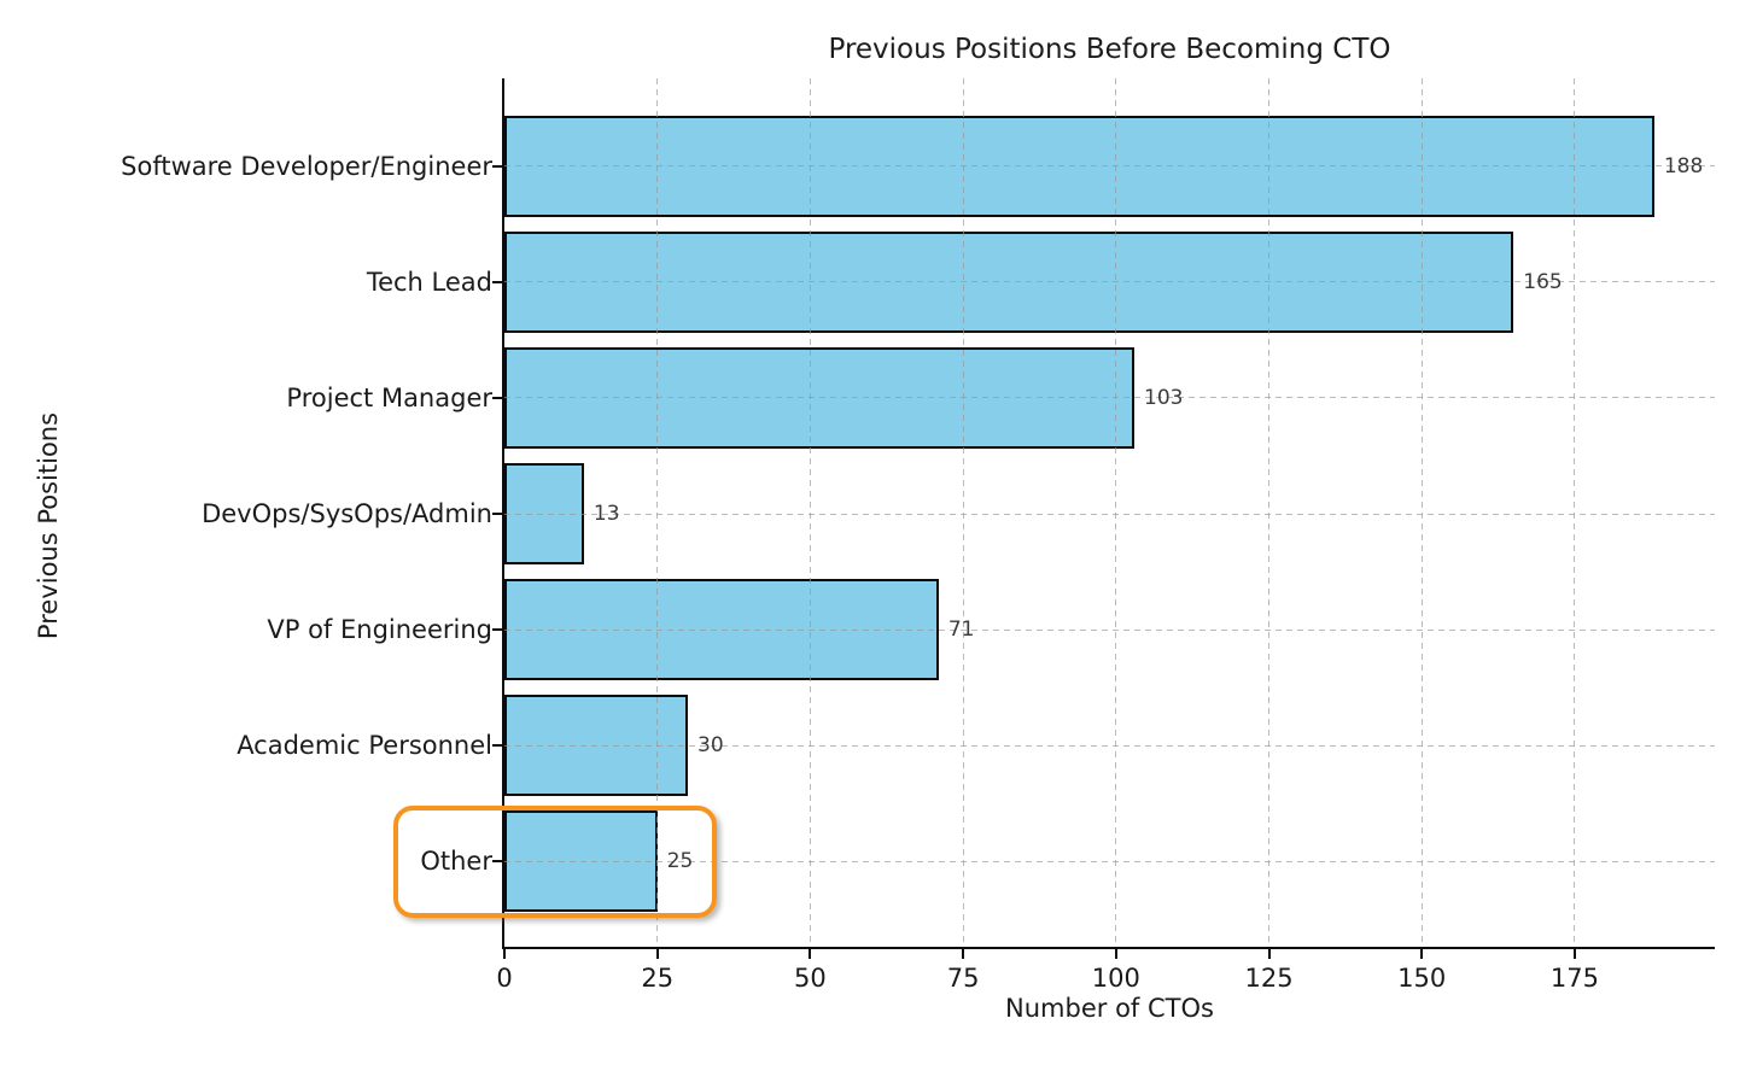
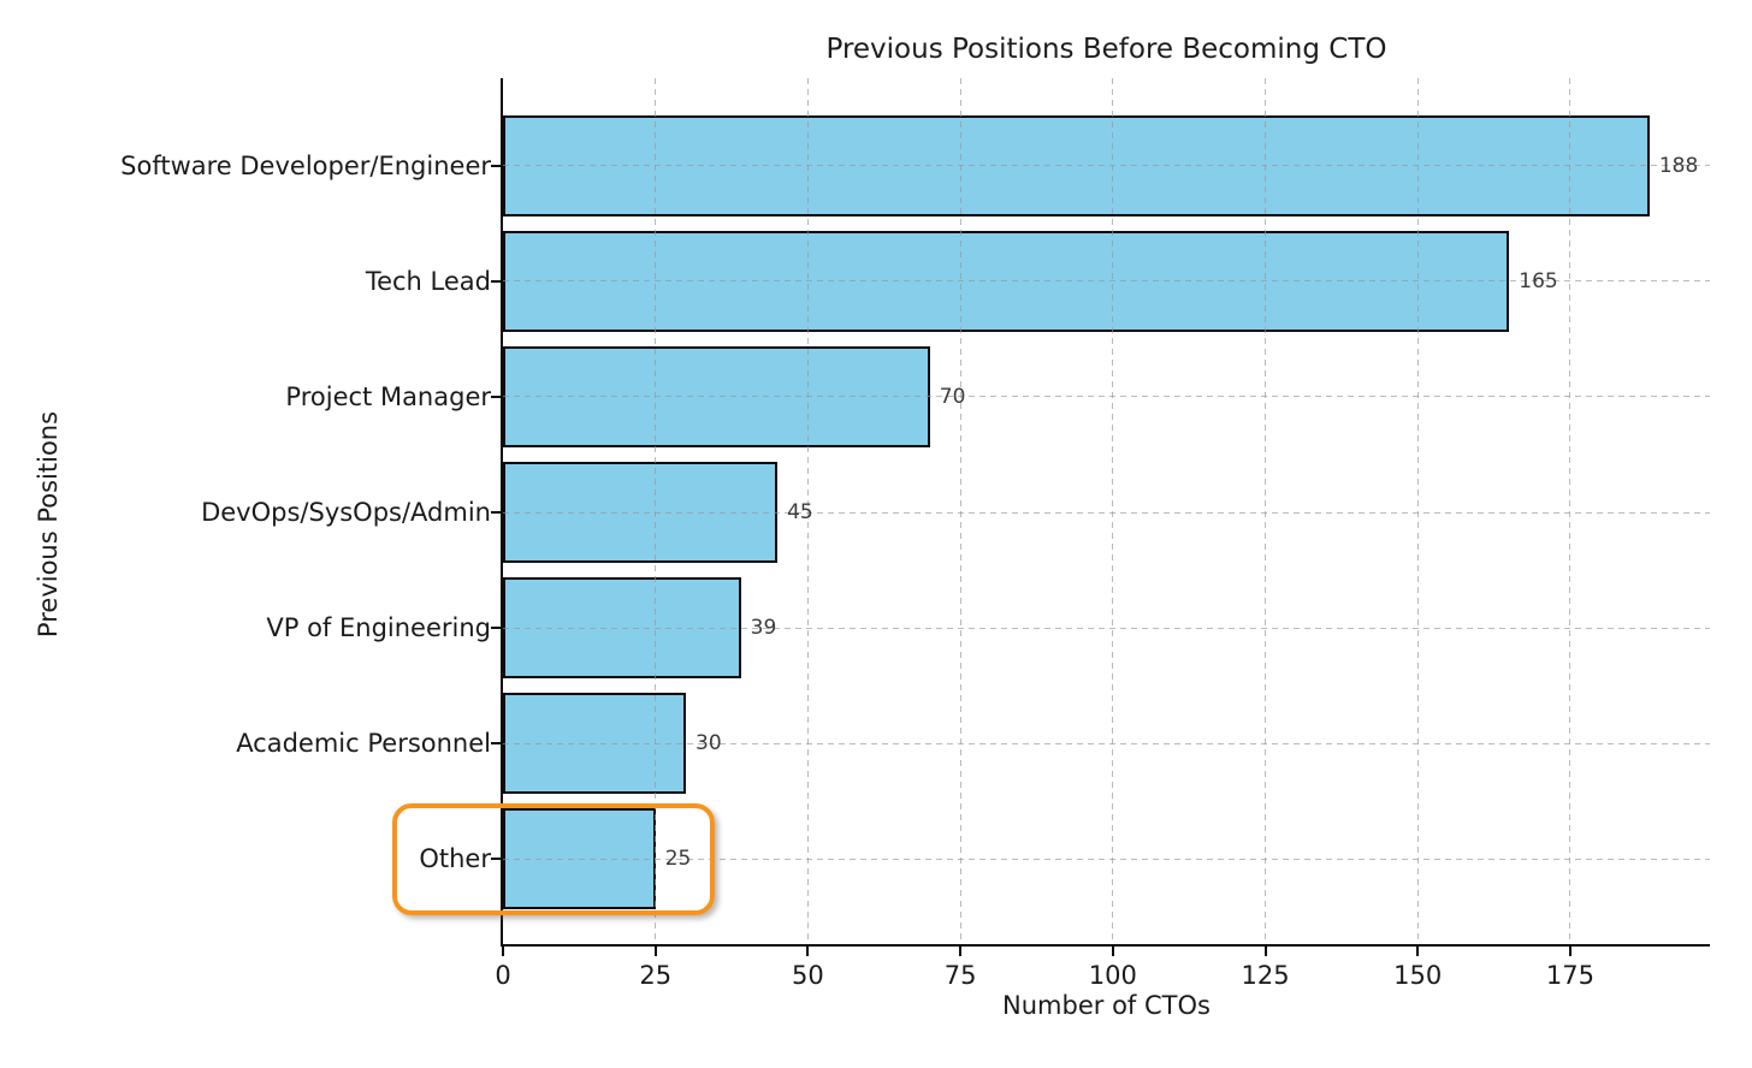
Project Manager: 103 -> 70
DevOps/SysOps/Admin: 13 -> 45
VP of Engineering: 71 -> 39
